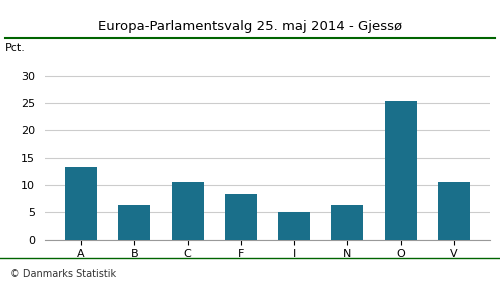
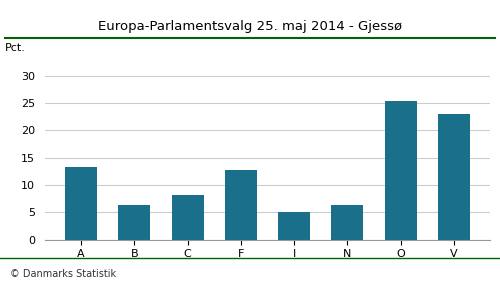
C: 10.6 -> 8.2
F: 8.4 -> 12.7
V: 10.6 -> 23.0
